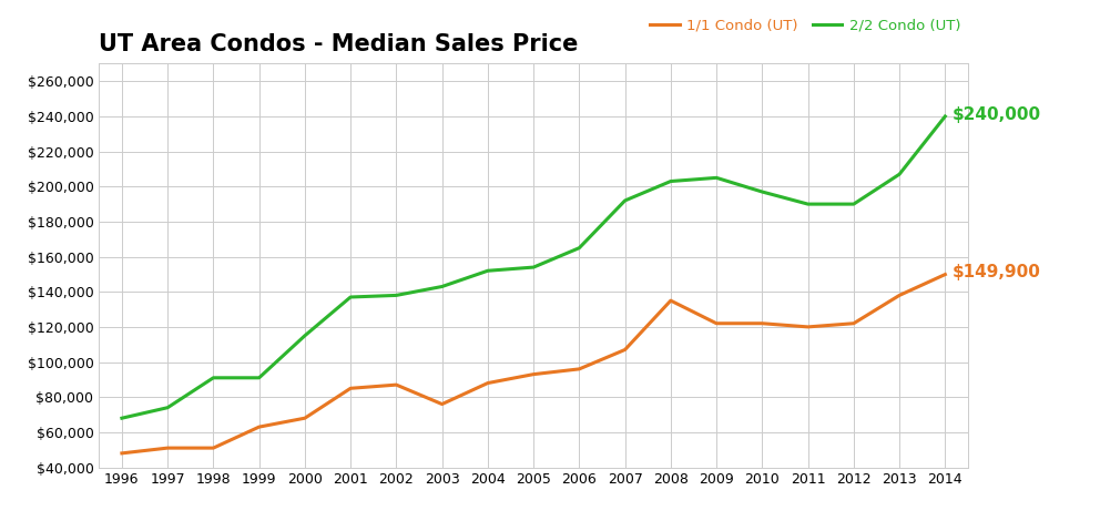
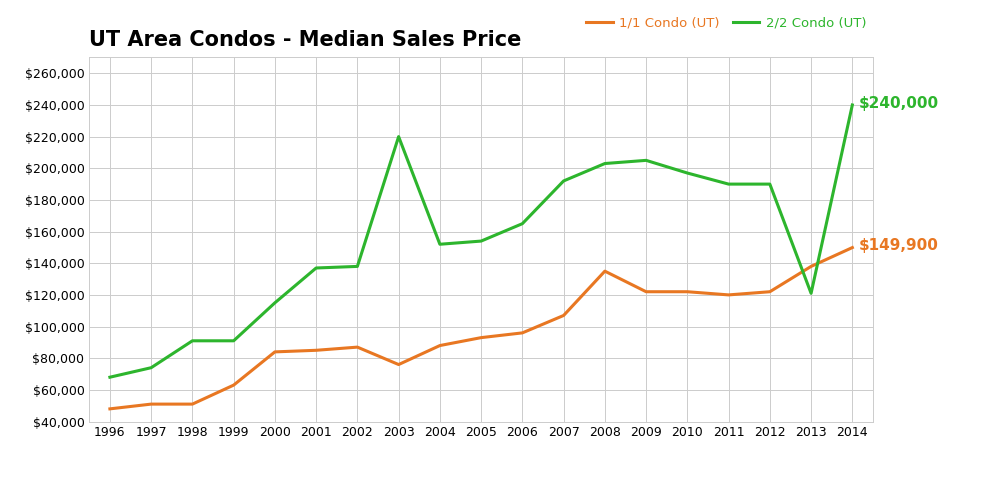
1/1 Condo (UT)/2000: $68,000 -> $84,000
2/2 Condo (UT)/2003: $143,000 -> $220,000
2/2 Condo (UT)/2013: $207,000 -> $121,000
